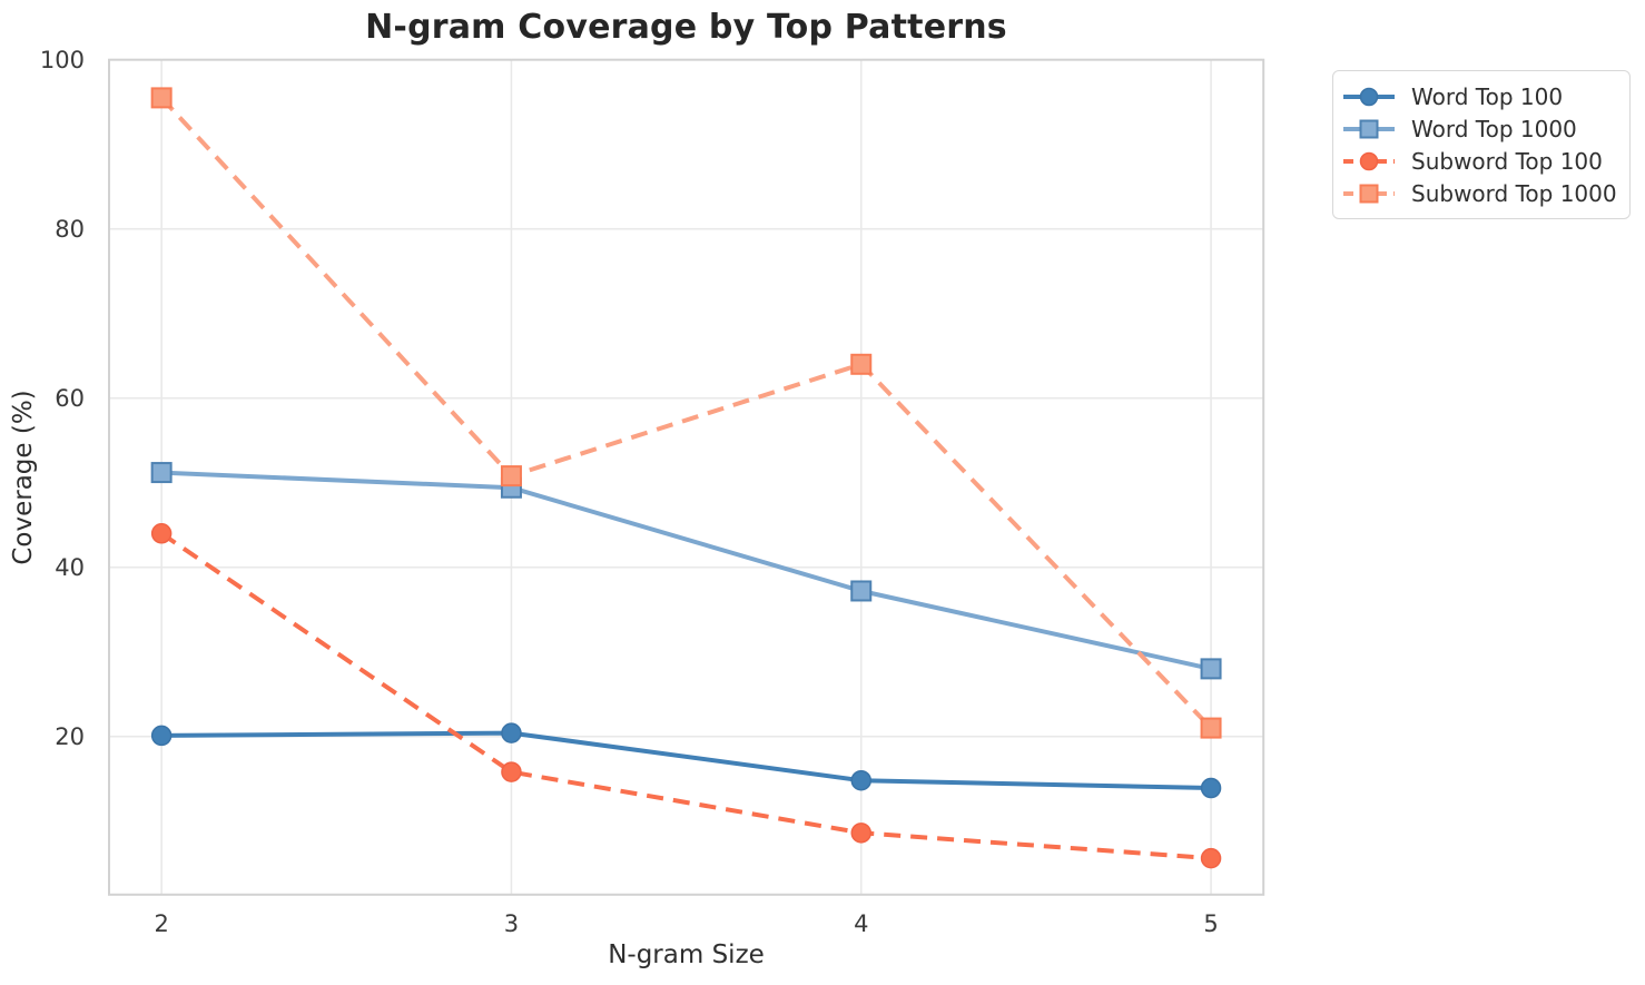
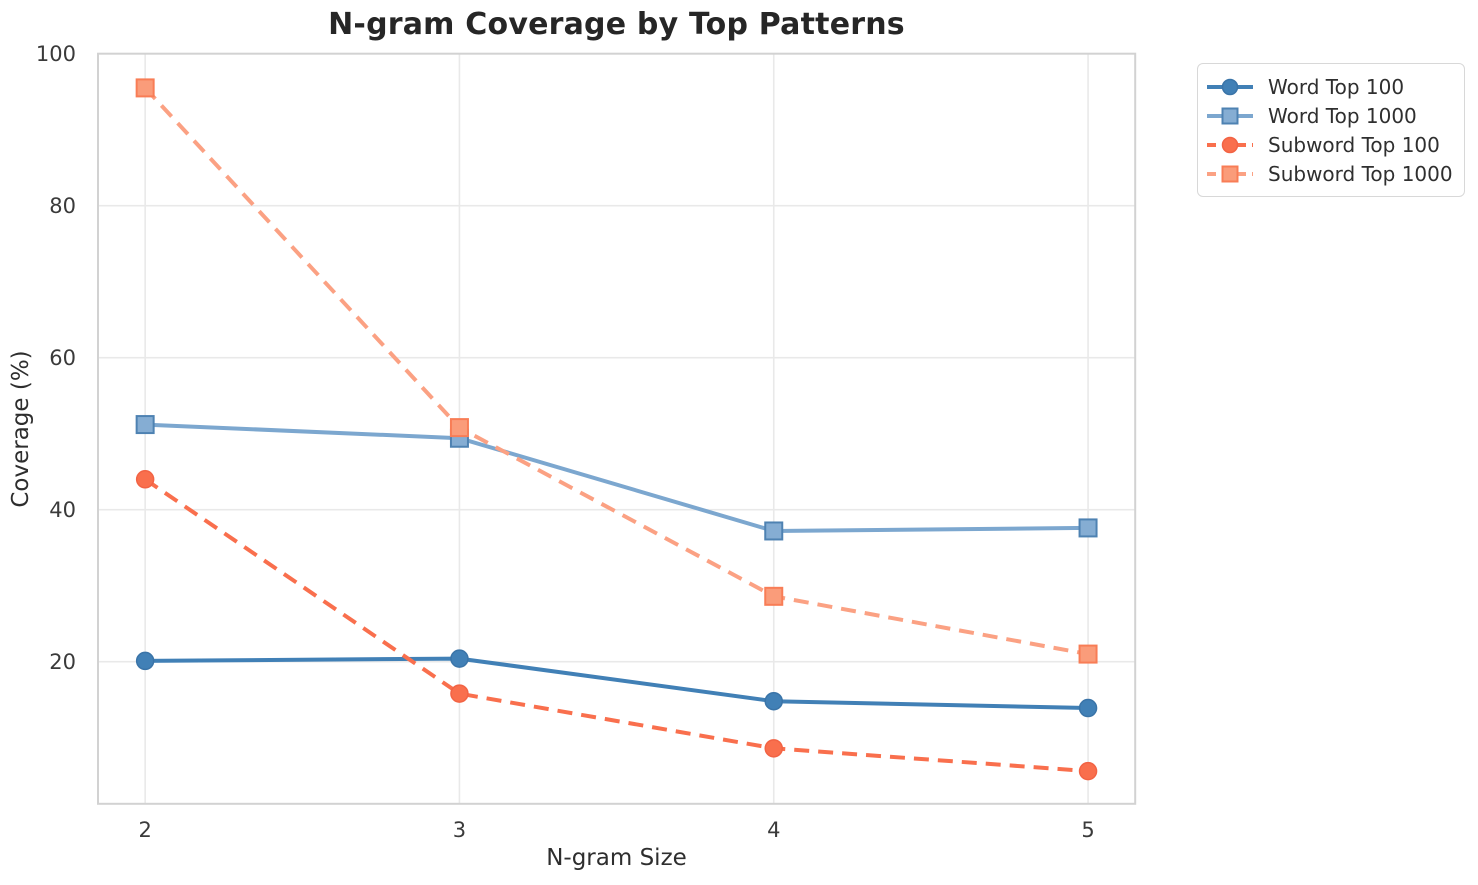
Subword Top 1000/4: 64 -> 29
Word Top 1000/5: 28 -> 38
